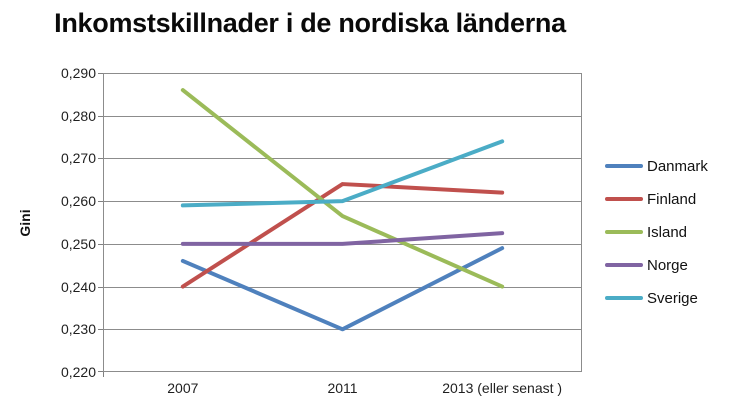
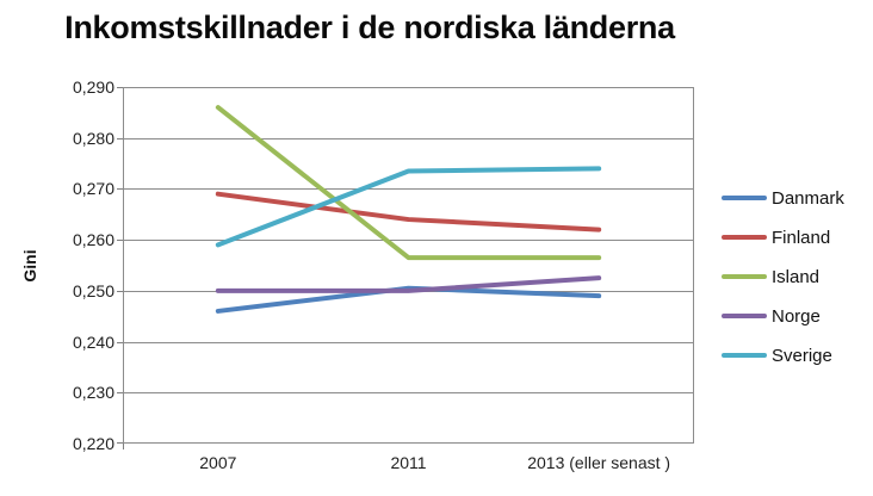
Finland/2007: 0,24 -> 0,27
Danmark/2011: 0,23 -> 0,25
Sverige/2011: 0,26 -> 0,27
Island/2013 (eller senast ): 0,24 -> 0,26
